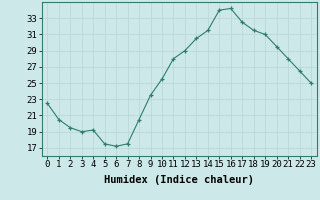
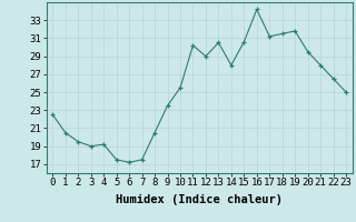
11: 28.0 -> 30.2
14: 31.5 -> 28.0
15: 34.0 -> 30.6
17: 32.5 -> 31.2
19: 31.0 -> 31.8
